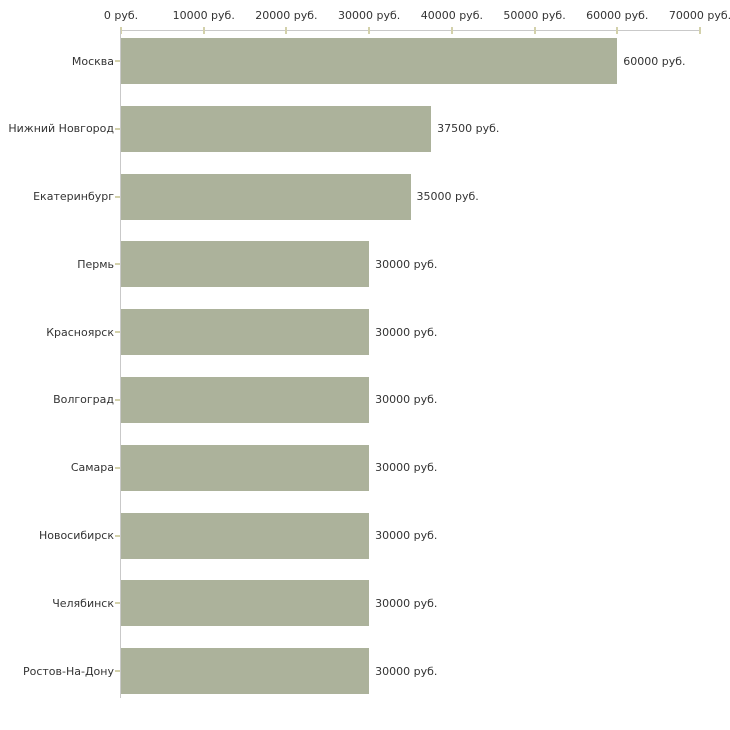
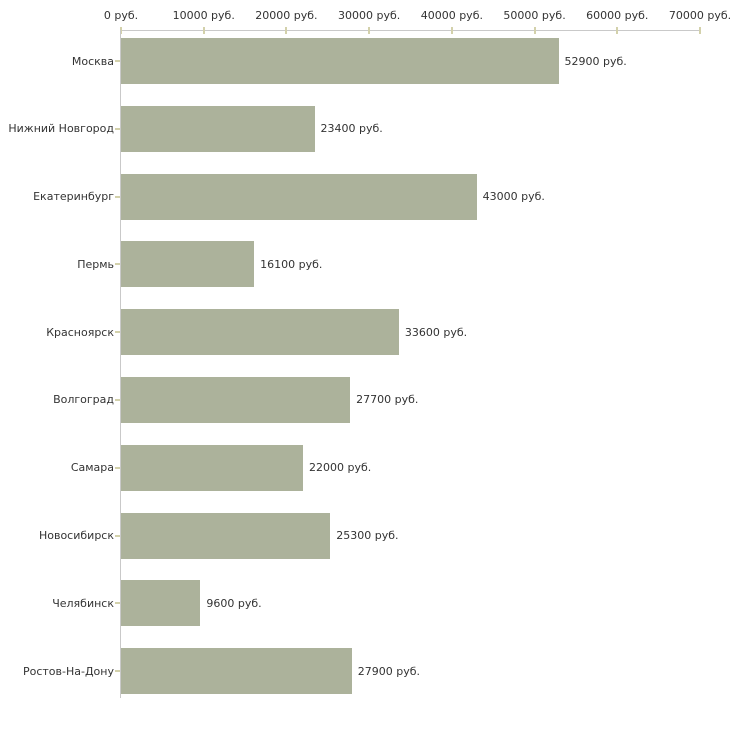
Москва: 60000 -> 52900
Нижний Новгород: 37500 -> 23400
Екатеринбург: 35000 -> 43000
Пермь: 30000 -> 16100
Красноярск: 30000 -> 33600
Волгоград: 30000 -> 27700
Самара: 30000 -> 22000
Новосибирск: 30000 -> 25300
Челябинск: 30000 -> 9600
Ростов-На-Дону: 30000 -> 27900
